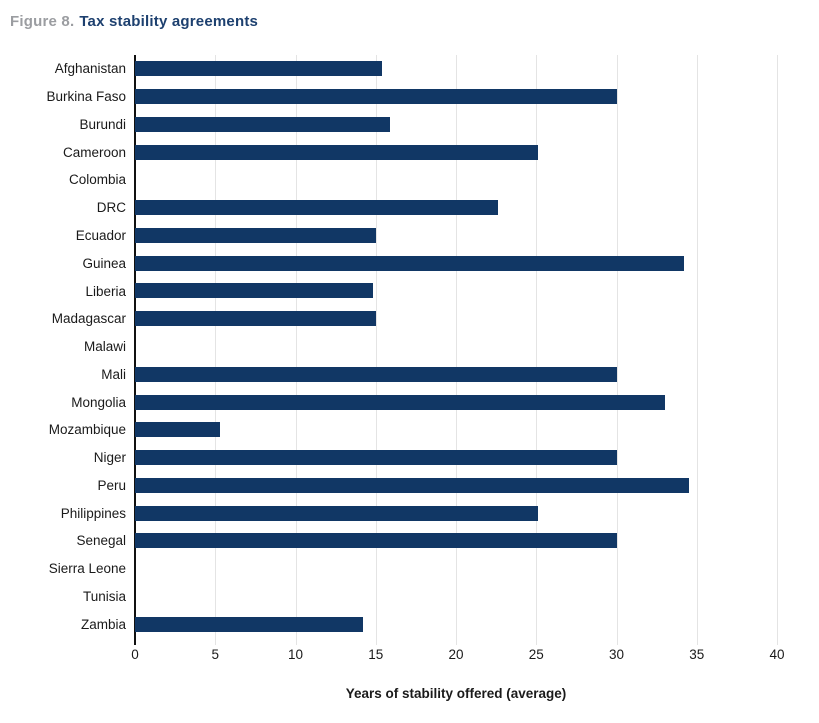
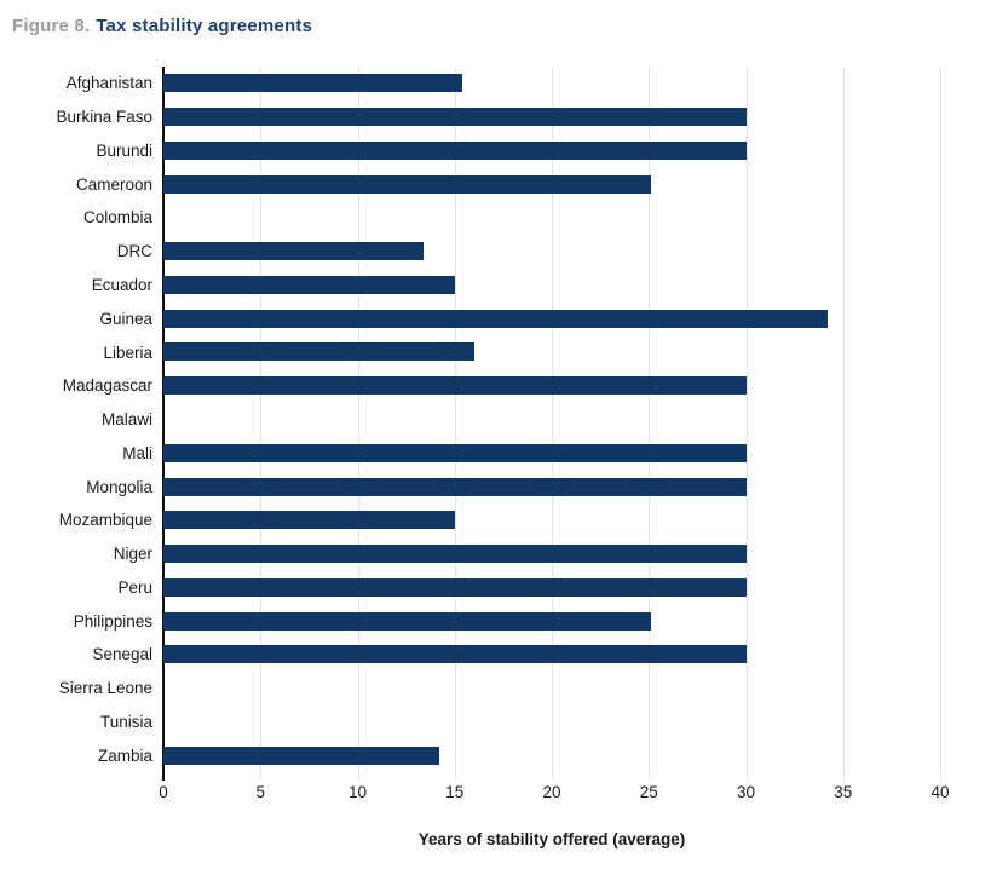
Burundi: 15.9 -> 30.0
DRC: 22.6 -> 13.4
Liberia: 14.8 -> 16.0
Madagascar: 15.0 -> 30.0
Mongolia: 33.0 -> 30.0
Mozambique: 5.3 -> 15.0
Peru: 34.5 -> 30.0
